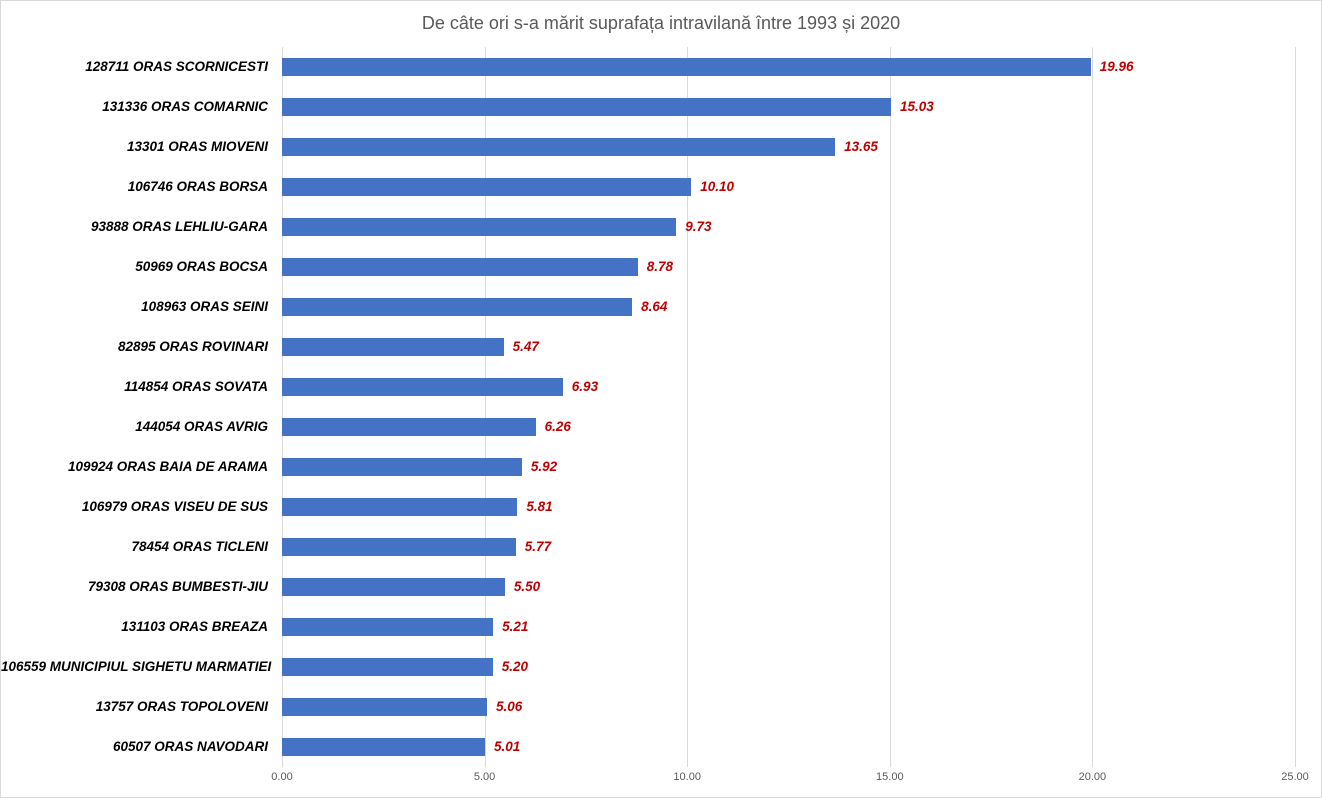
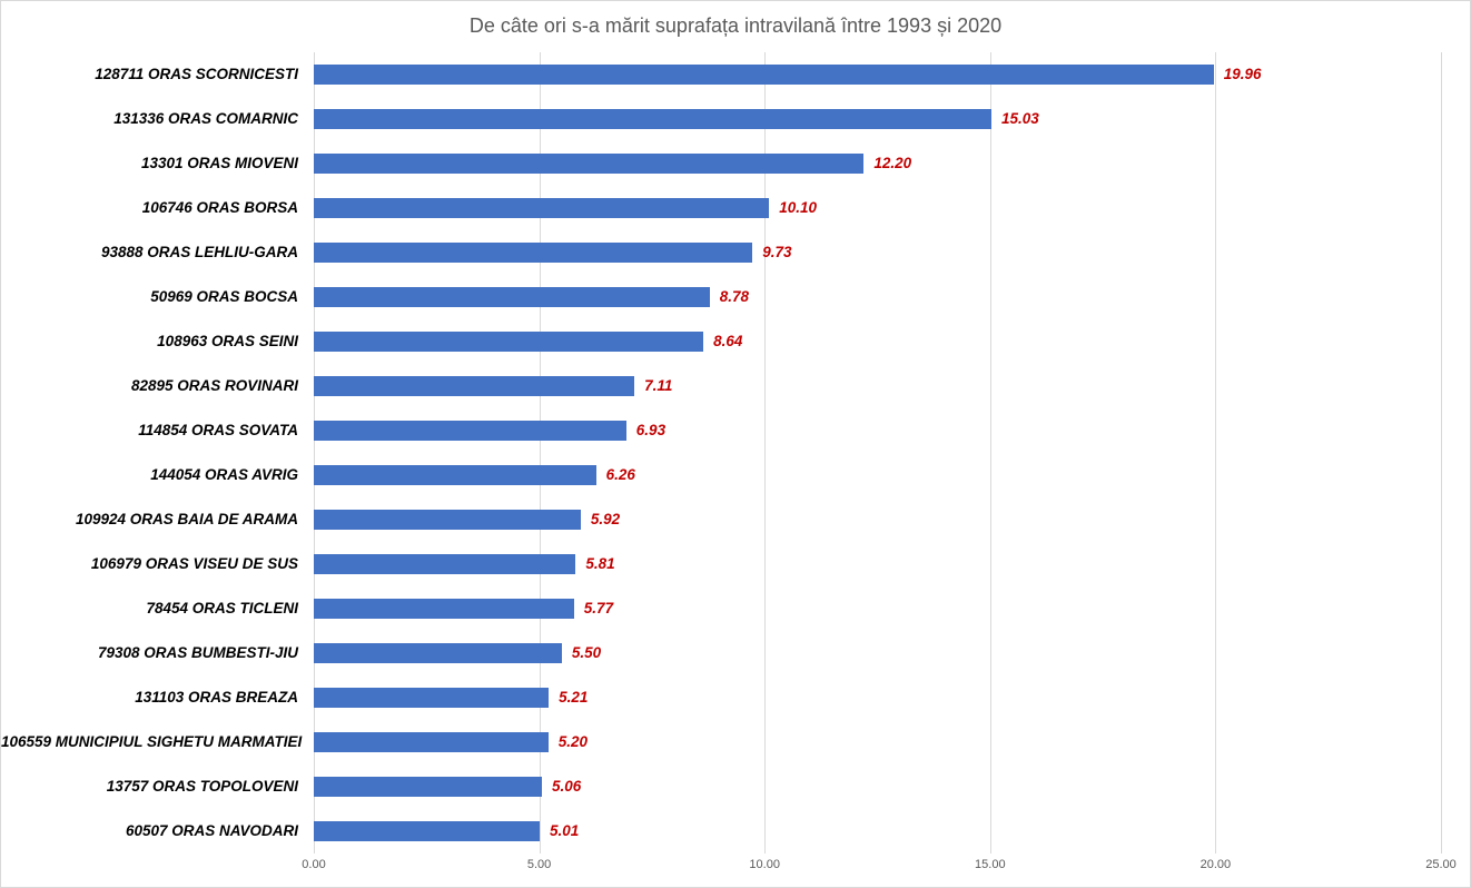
13301 ORAS MIOVENI: 13.65 -> 12.20
82895 ORAS ROVINARI: 5.47 -> 7.11
